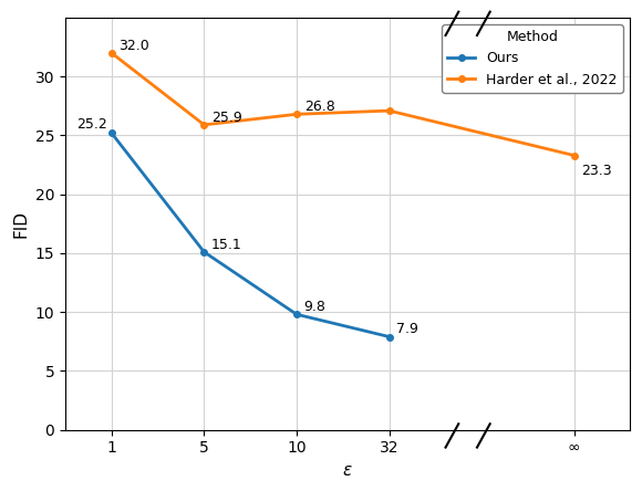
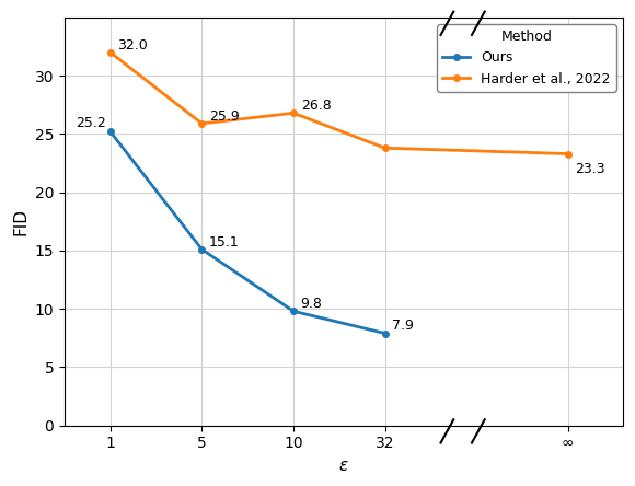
Harder et al., 2022/32: 27.1 -> 23.8
